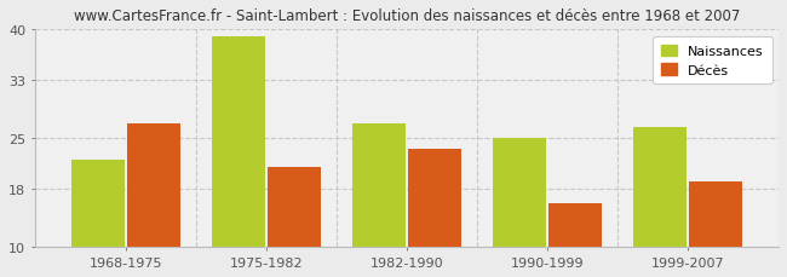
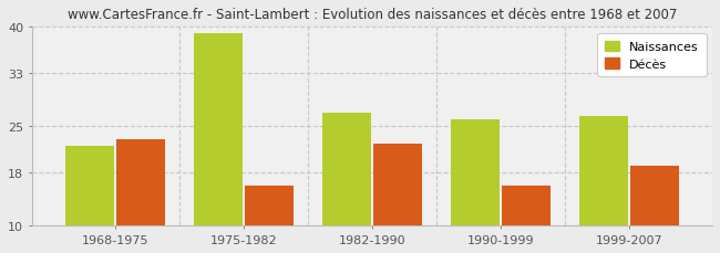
Décès/1968-1975: 27.0 -> 23.0
Décès/1975-1982: 21.0 -> 16.0
Décès/1982-1990: 23.5 -> 22.4
Naissances/1990-1999: 25.0 -> 26.0
